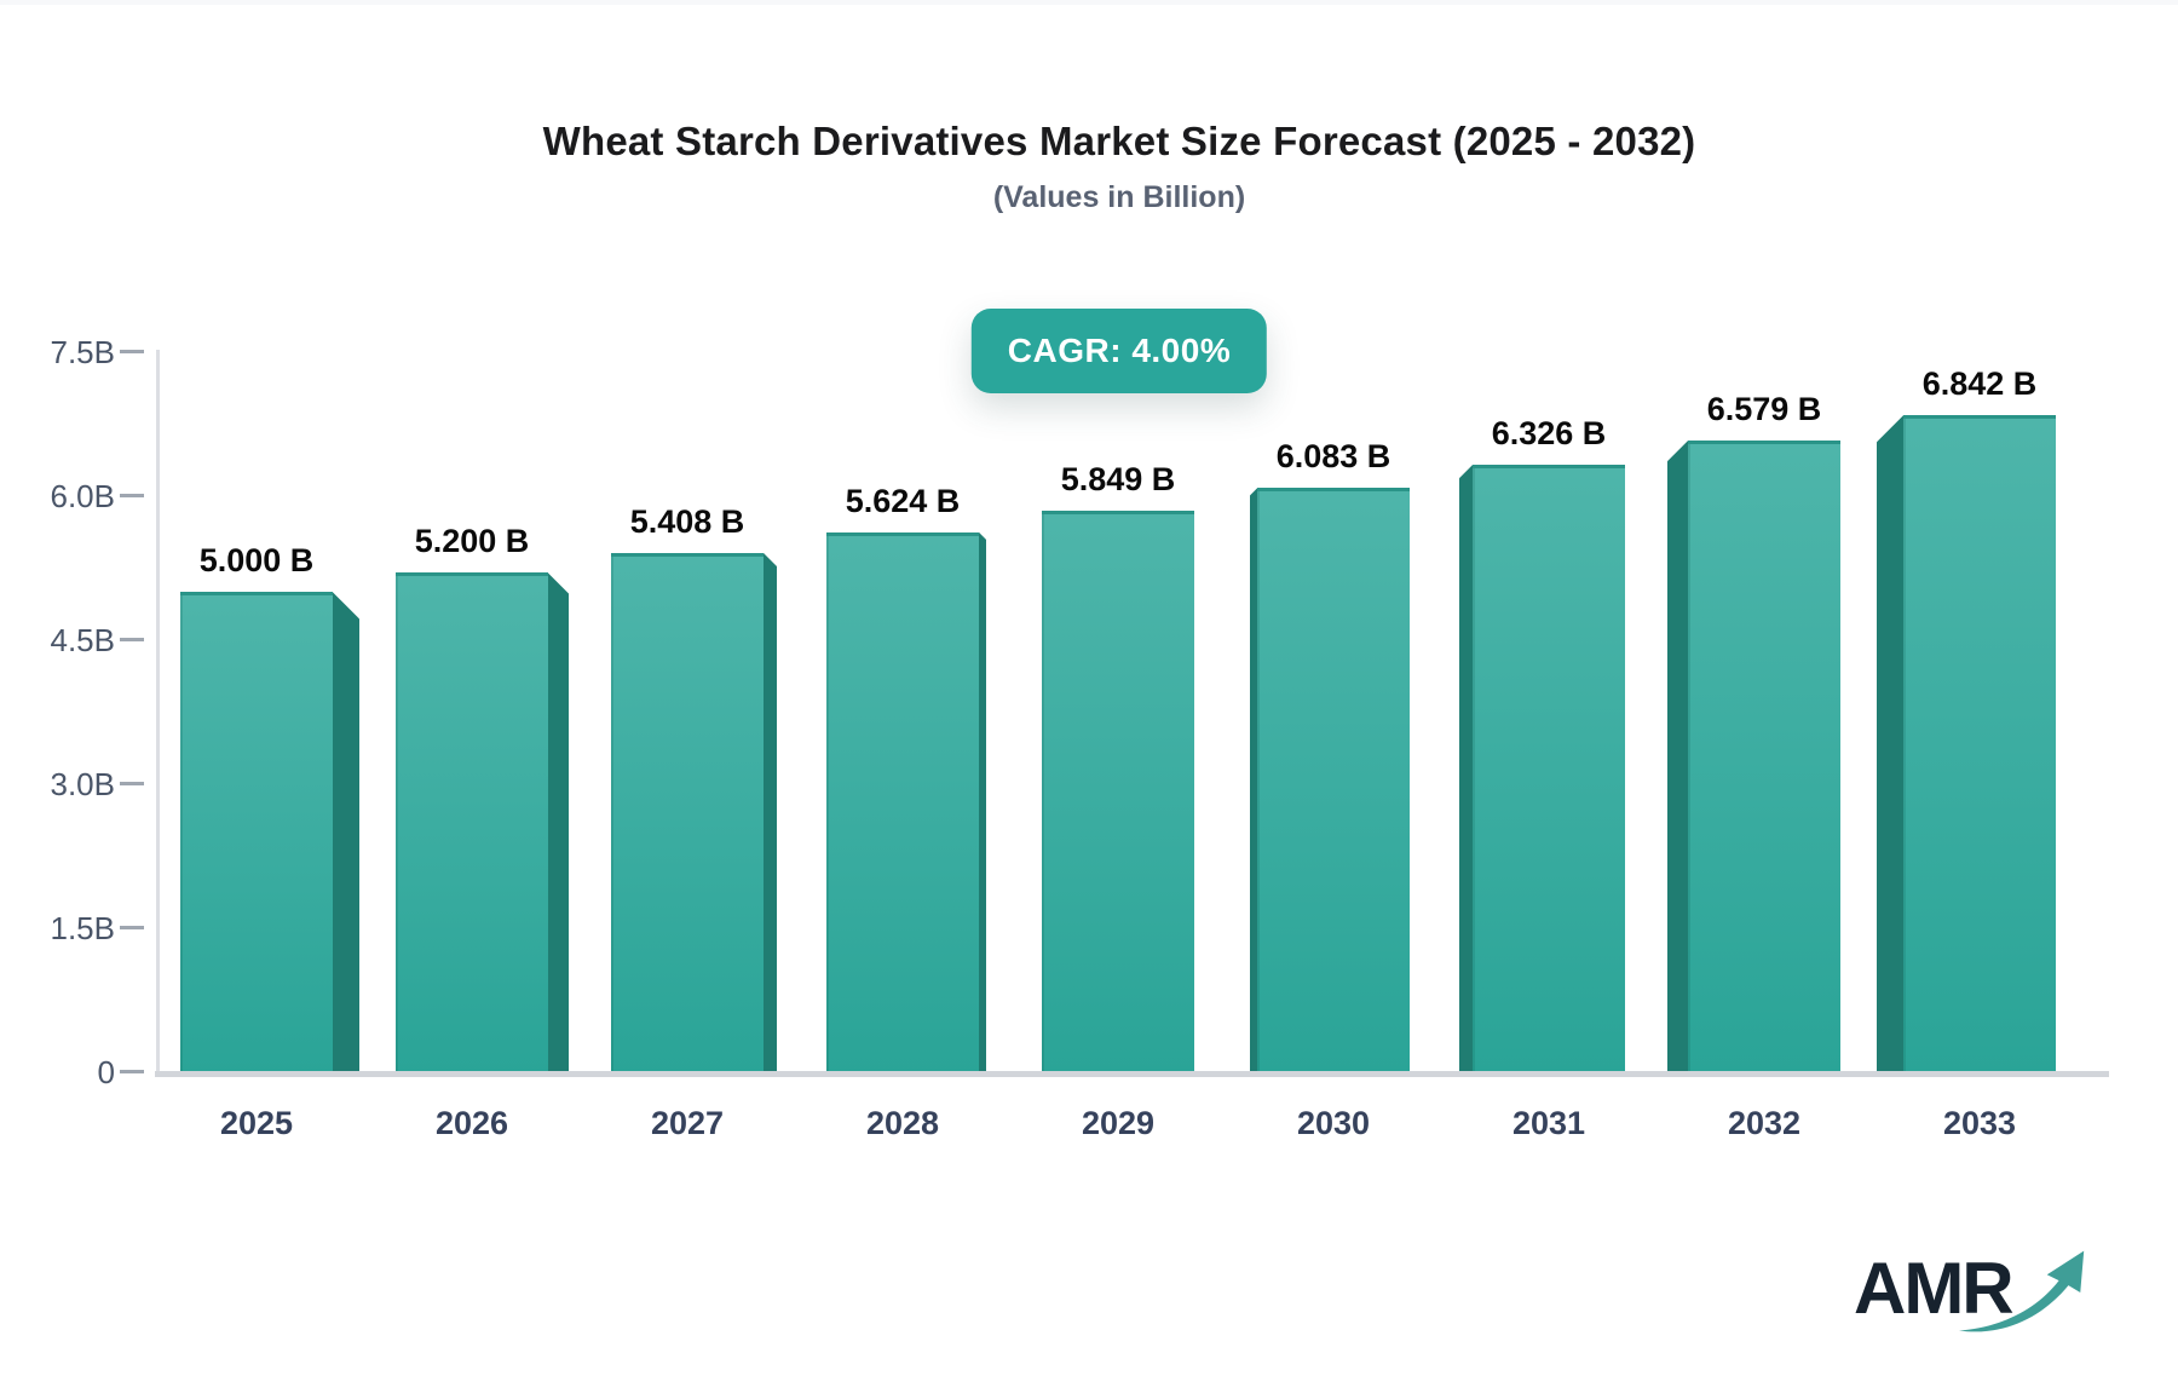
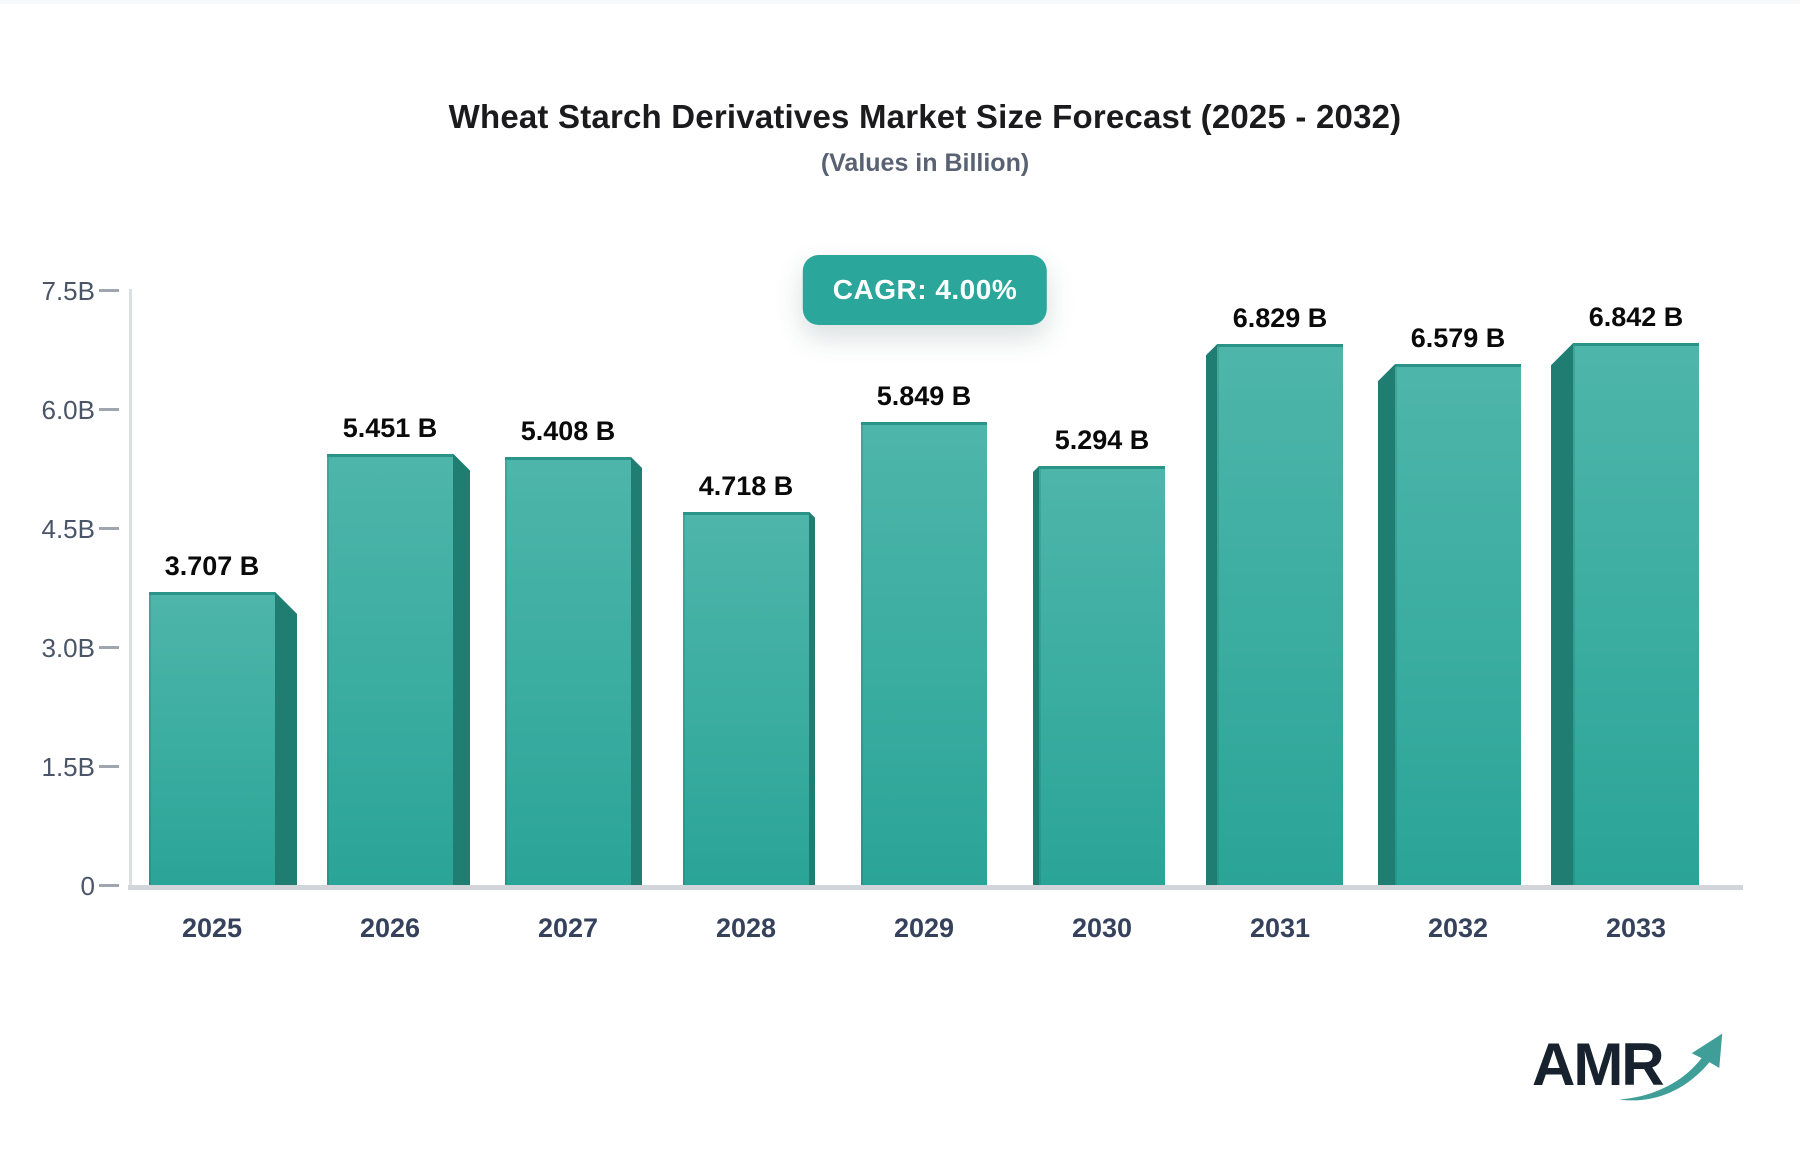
2025: 5.000 -> 3.707
2026: 5.200 -> 5.451
2028: 5.624 -> 4.718
2030: 6.083 -> 5.294
2031: 6.326 -> 6.829
